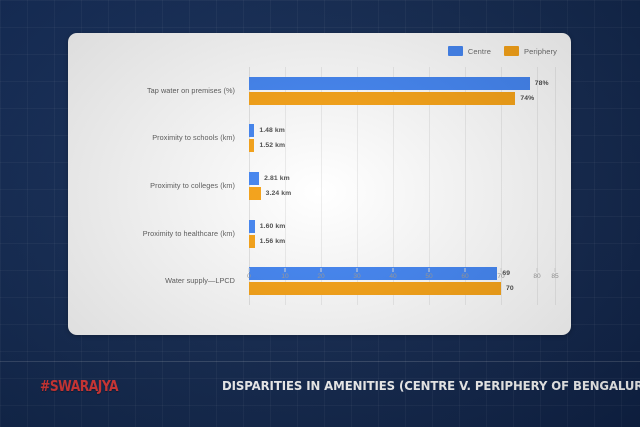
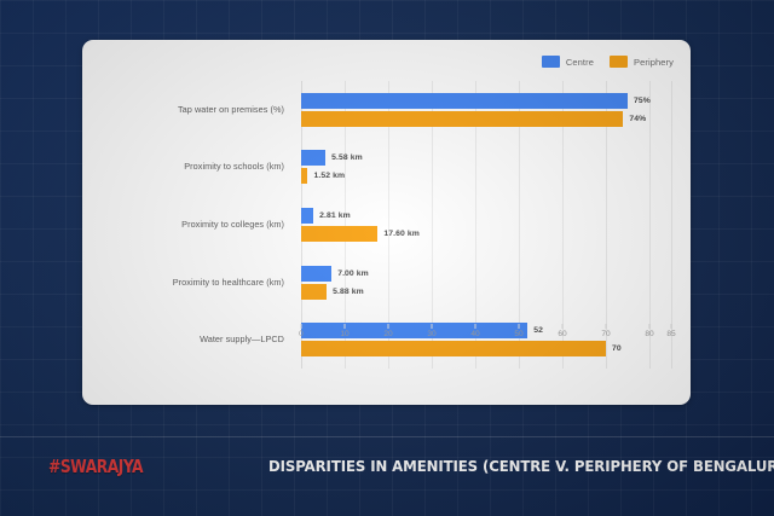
Centre/Tap water on premises (%): 78% -> 75%
Centre/Proximity to schools (km): 1.48 -> 5.58
Periphery/Proximity to colleges (km): 3.24 -> 17.60
Centre/Proximity to healthcare (km): 1.60 -> 7.00
Periphery/Proximity to healthcare (km): 1.56 -> 5.88
Centre/Water supply—LPCD: 69 -> 52
